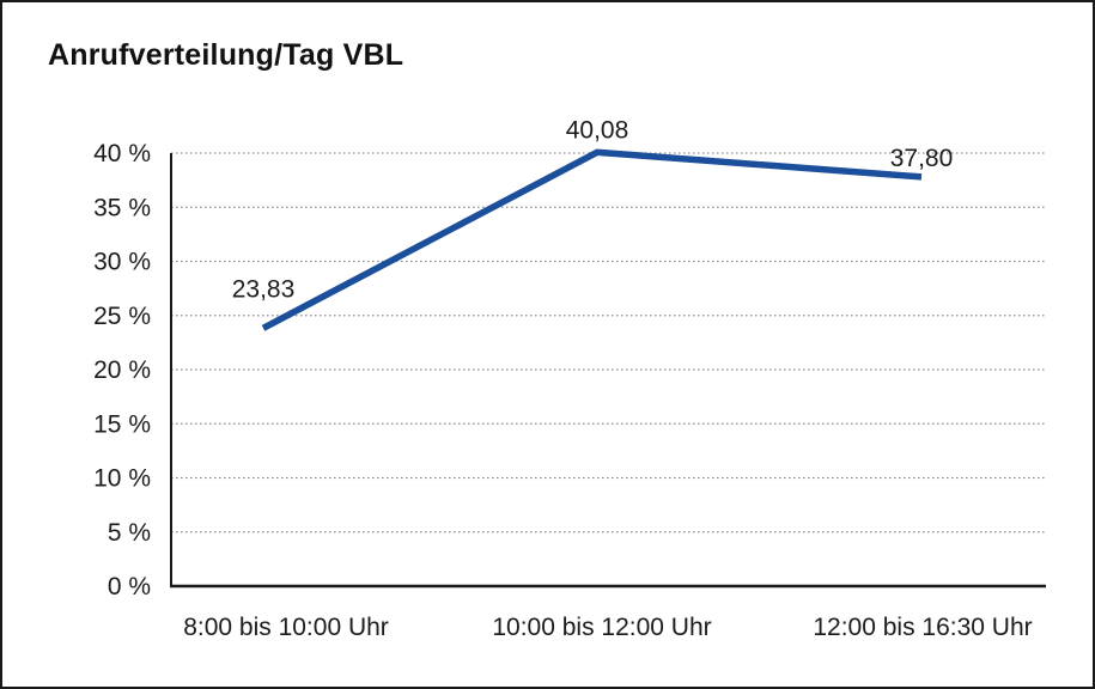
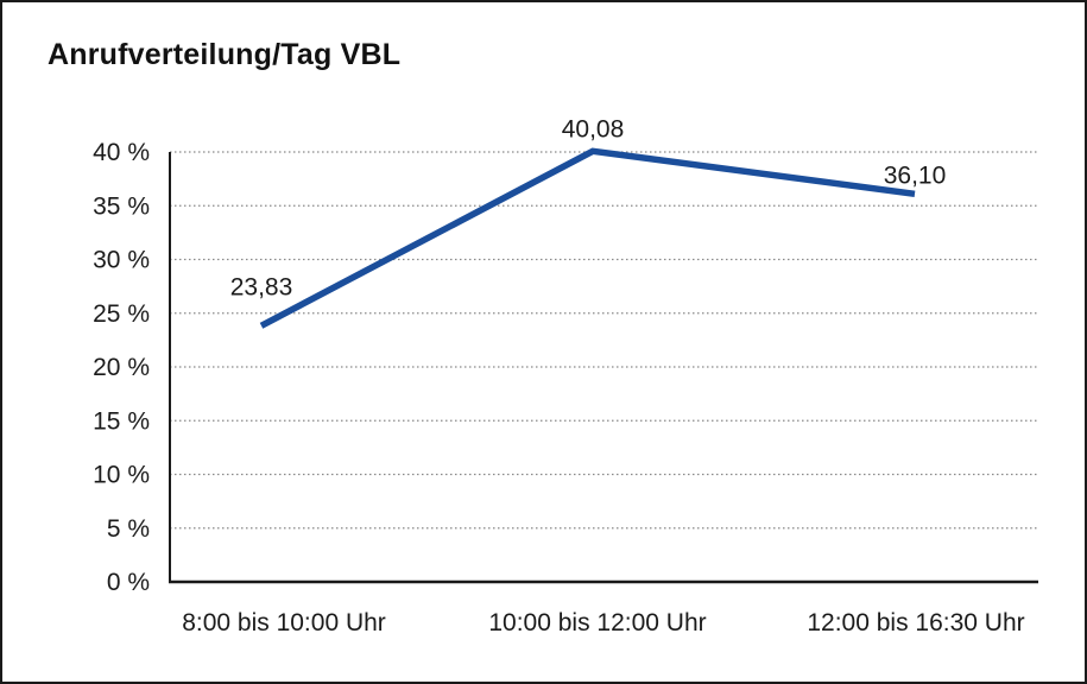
12:00 bis 16:30 Uhr: 37,80 -> 36,10
